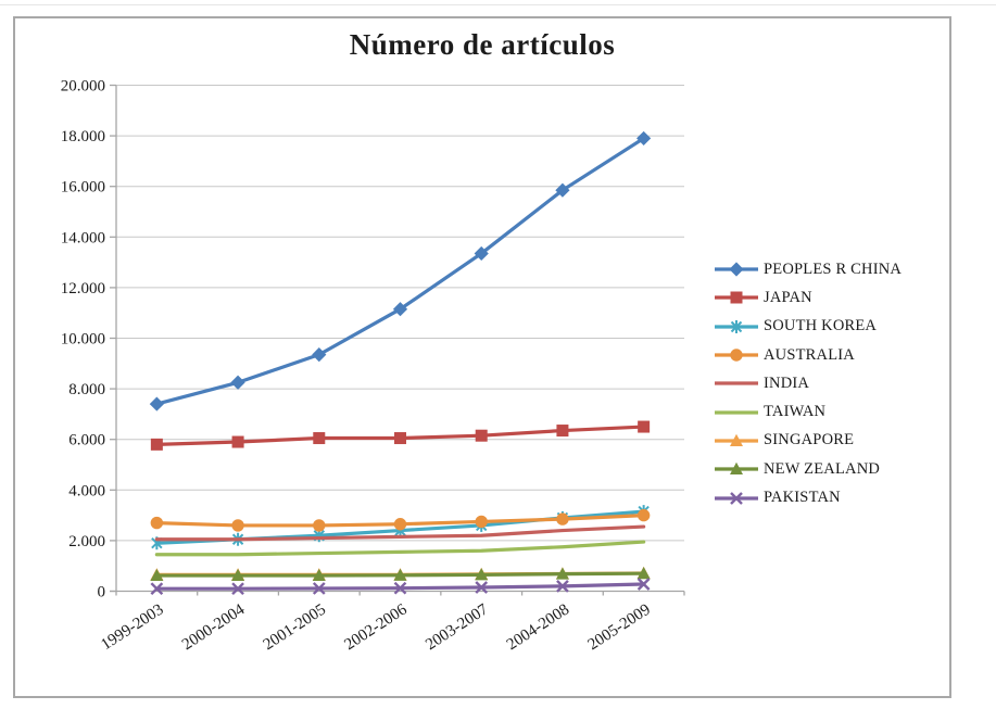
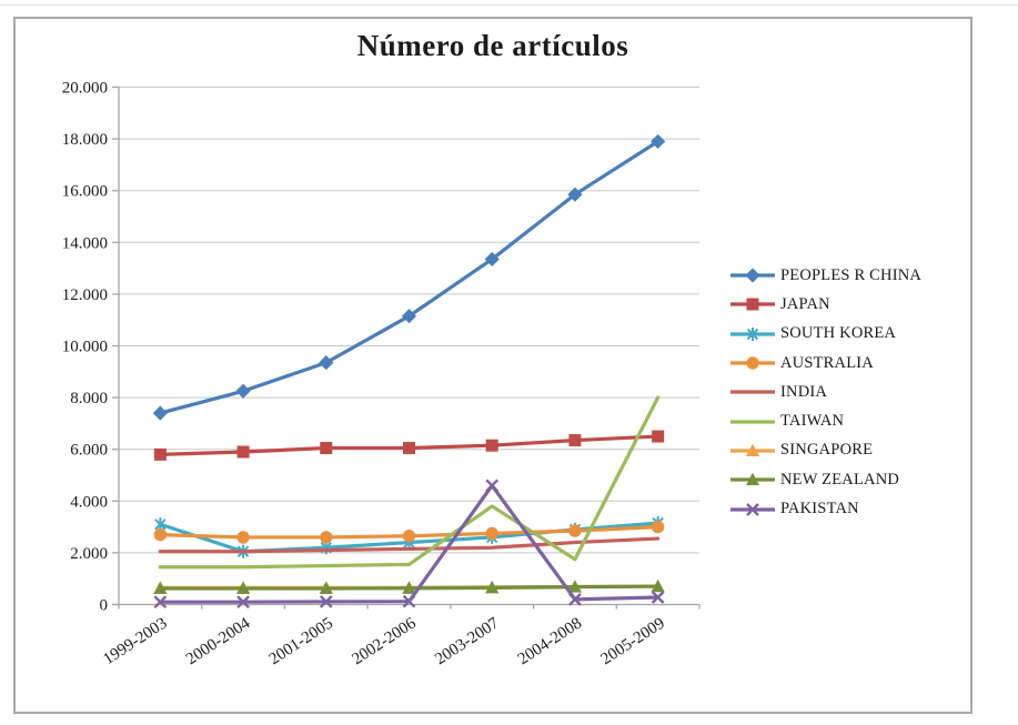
SOUTH KOREA/1999-2003: 1900 -> 3100
TAIWAN/2003-2007: 1600 -> 3800
PAKISTAN/2003-2007: 200 -> 4600
TAIWAN/2005-2009: 2000 -> 8000
